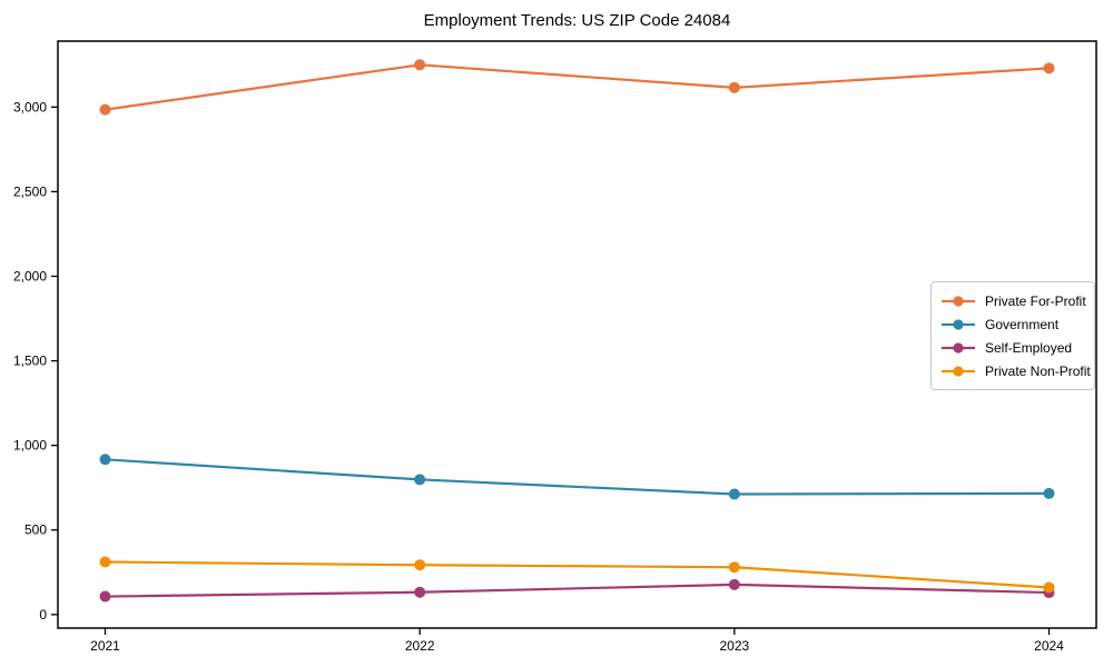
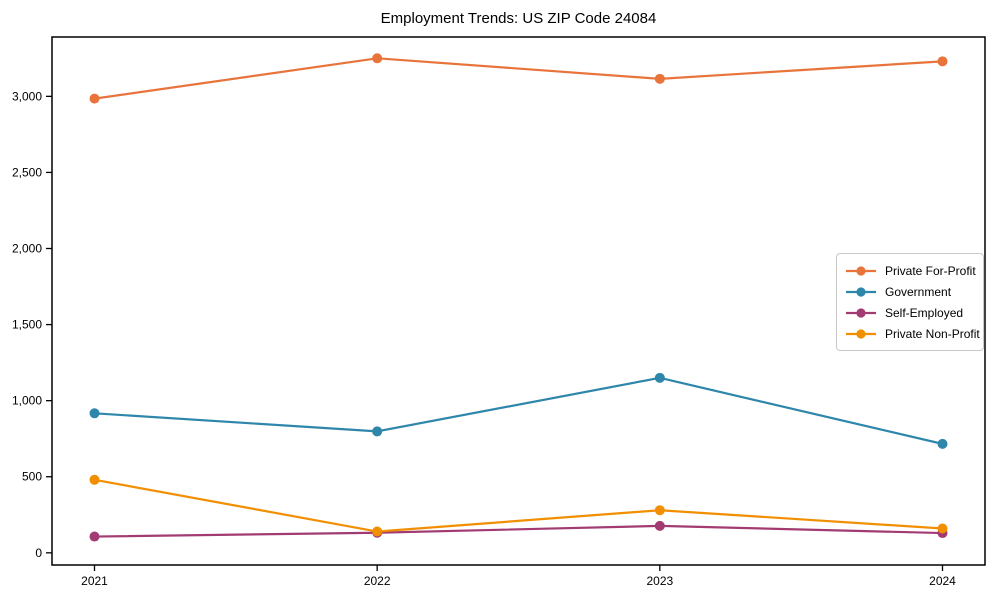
Private Non-Profit/2021: 310 -> 480
Private Non-Profit/2022: 290 -> 140
Government/2023: 710 -> 1150
